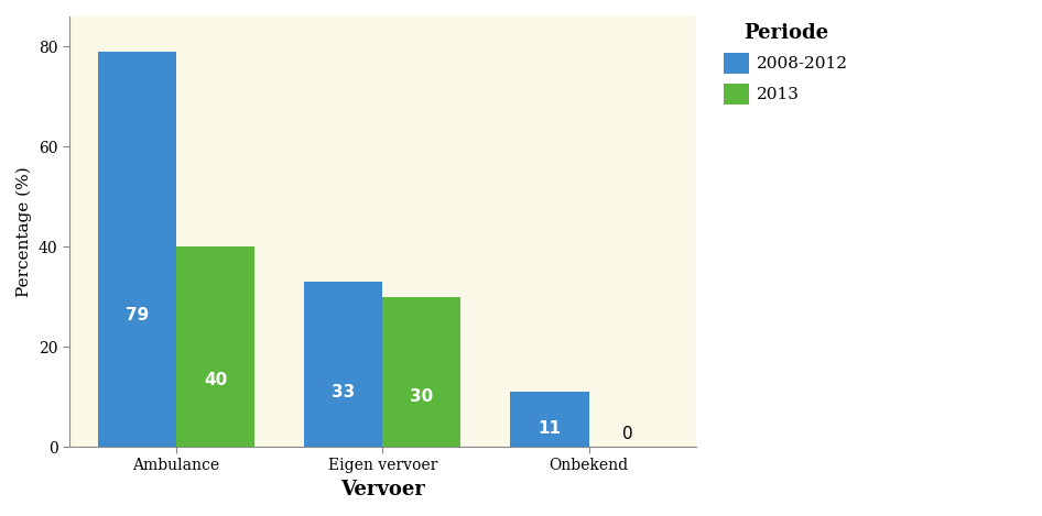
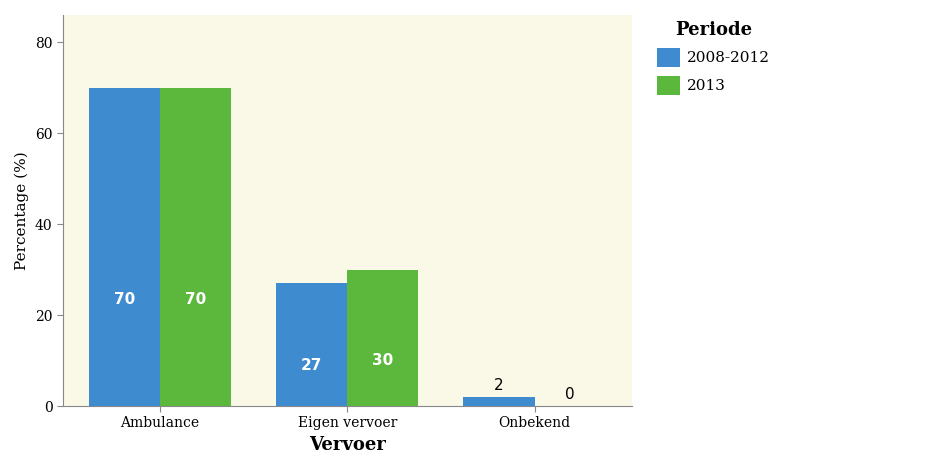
2008-2012/Ambulance: 79 -> 70
2013/Ambulance: 40 -> 70
2008-2012/Eigen vervoer: 33 -> 27
2008-2012/Onbekend: 11 -> 2
